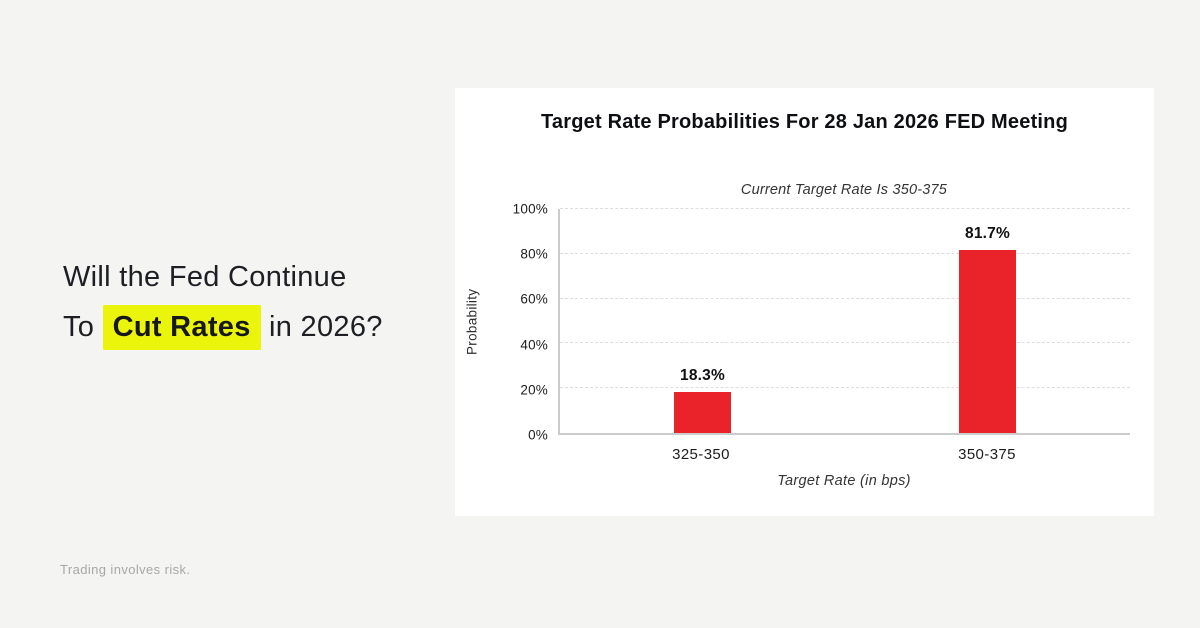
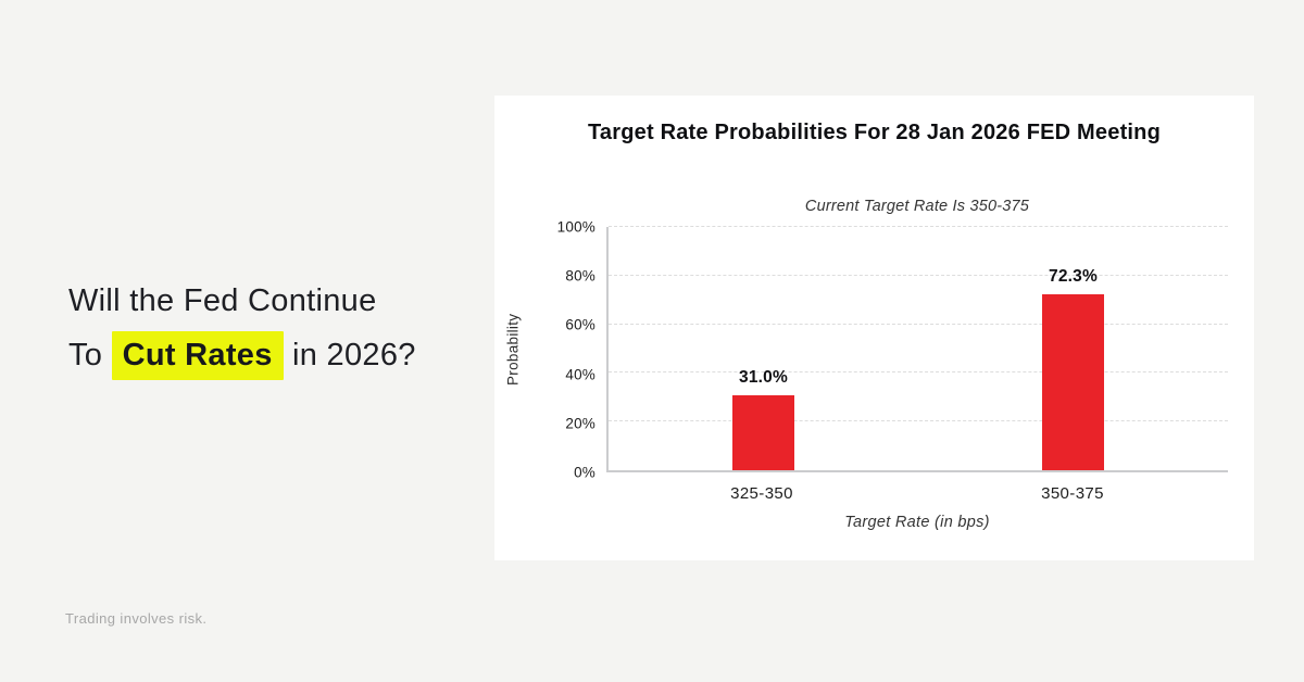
325-350: 18.3% -> 31.0%
350-375: 81.7% -> 72.3%
